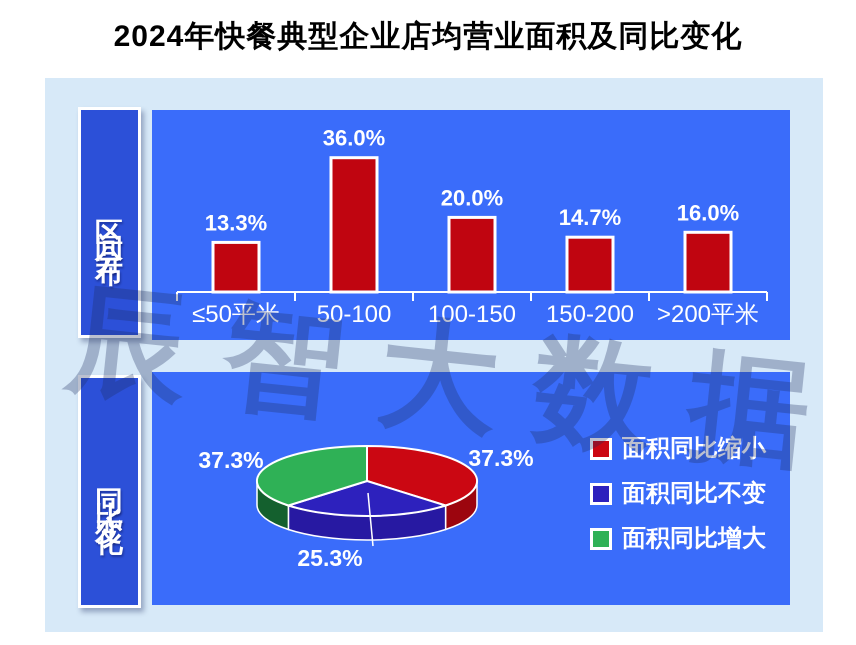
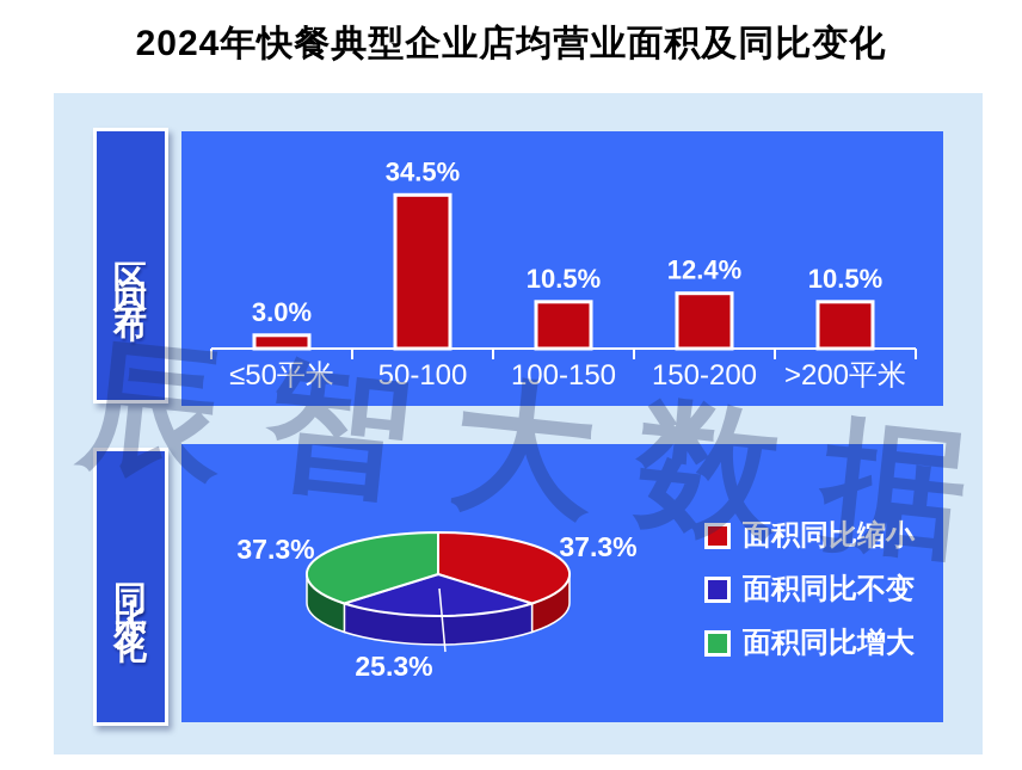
区间分布/≤50平米: 13.3% -> 3.0%
区间分布/50-100: 36.0% -> 34.5%
区间分布/100-150: 20.0% -> 10.5%
区间分布/150-200: 14.7% -> 12.4%
区间分布/>200平米: 16.0% -> 10.5%
